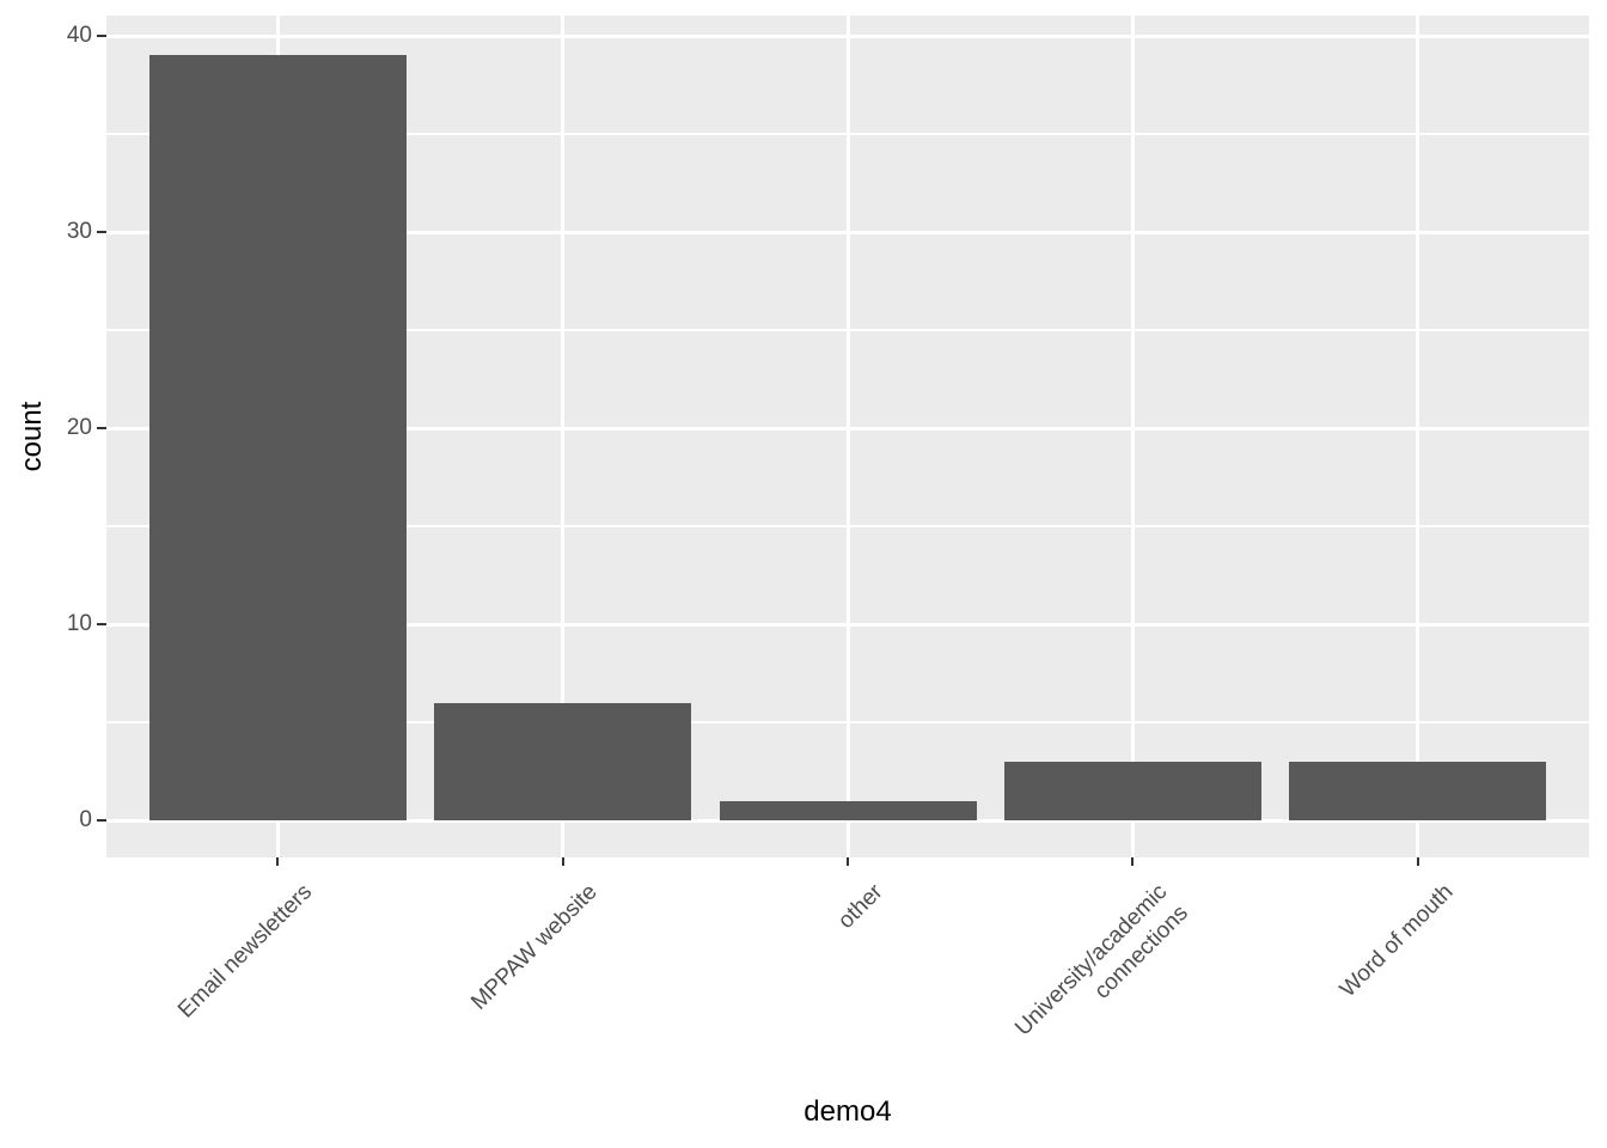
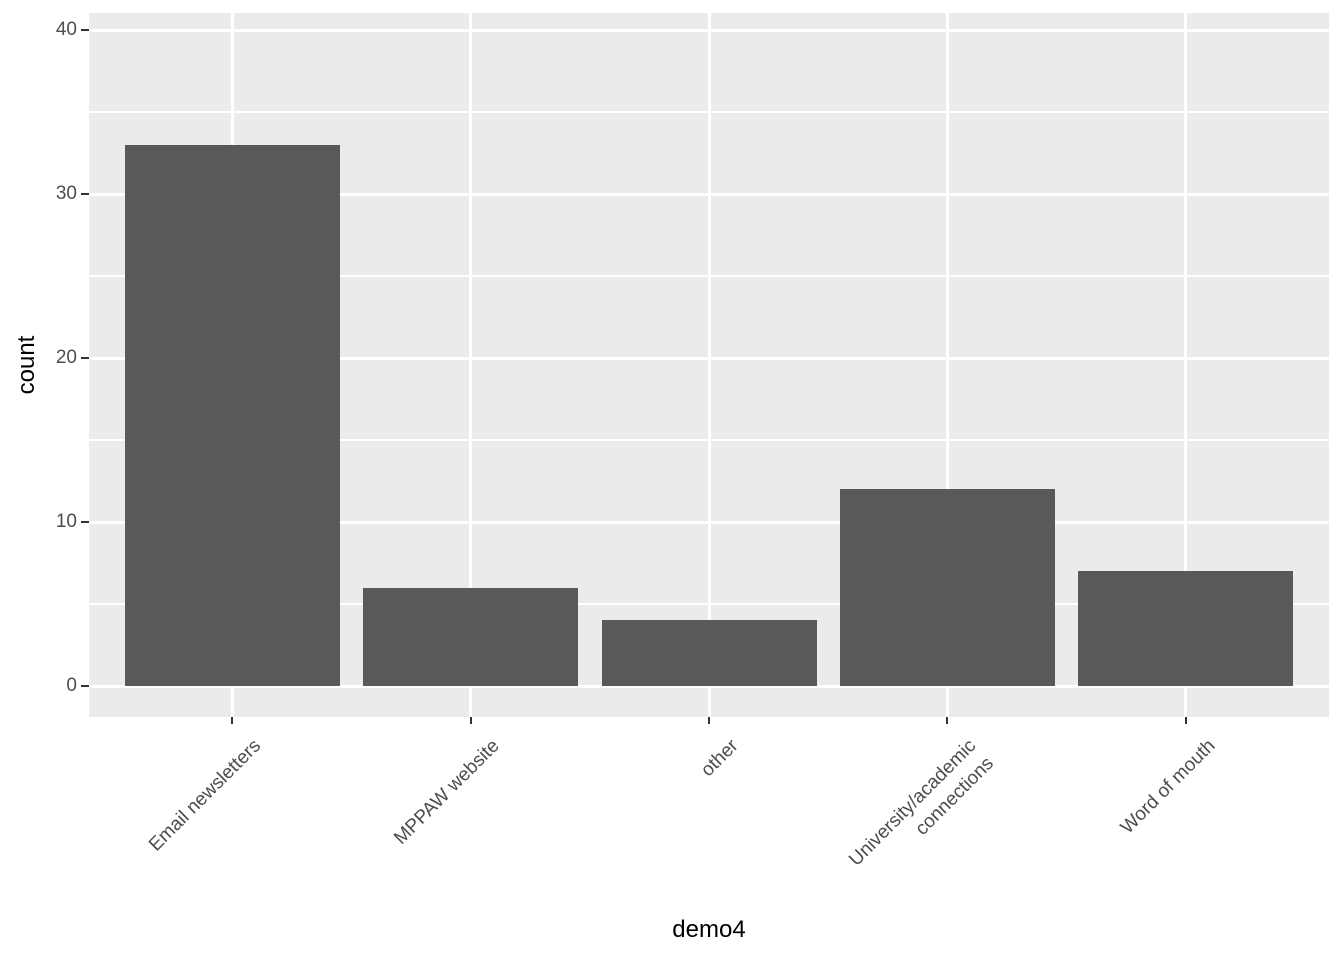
Email newsletters: 39 -> 33
other: 1 -> 4
University/academic connections: 3 -> 12
Word of mouth: 3 -> 7
